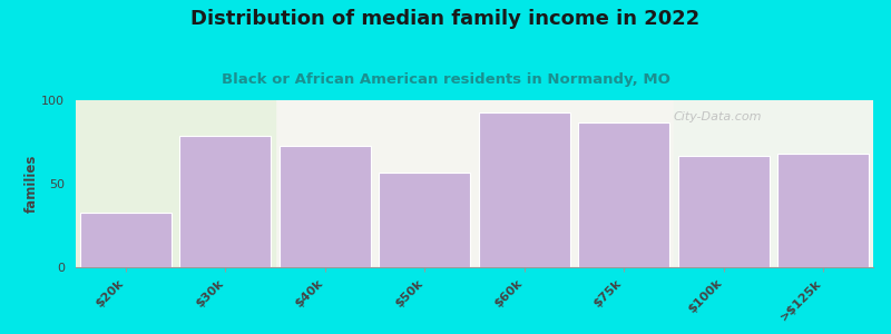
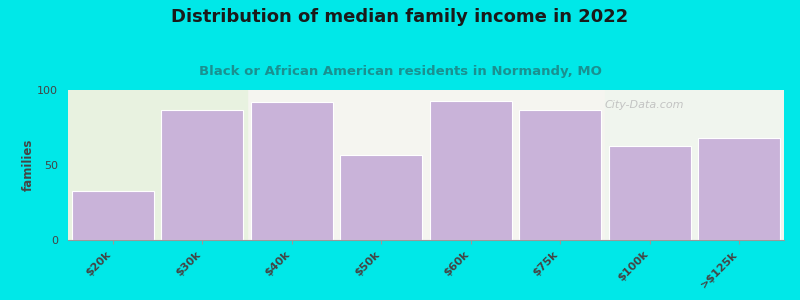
$30k: 79 -> 87
$40k: 73 -> 92
$100k: 67 -> 63
